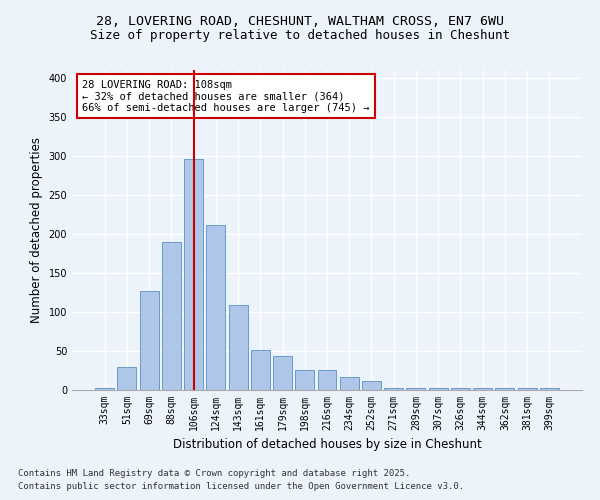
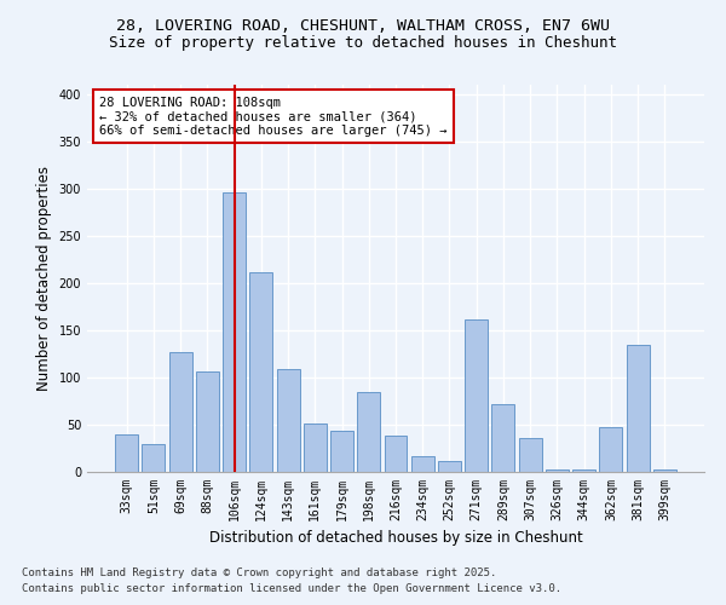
33sqm: 2 -> 40
88sqm: 190 -> 106
198sqm: 25 -> 84
216sqm: 25 -> 38
271sqm: 2 -> 162
289sqm: 2 -> 72
307sqm: 2 -> 36
362sqm: 2 -> 48
381sqm: 2 -> 134
